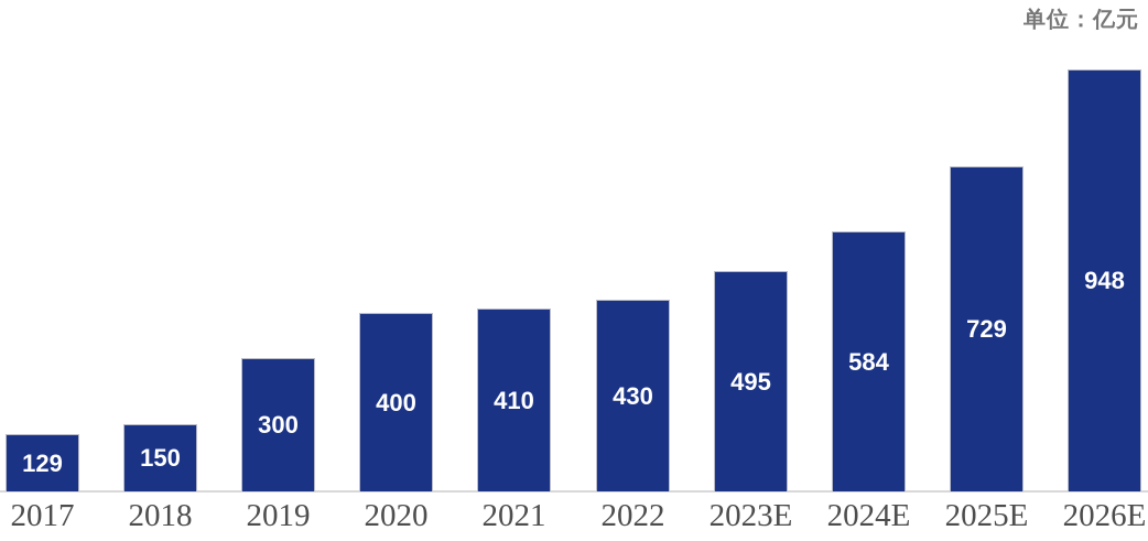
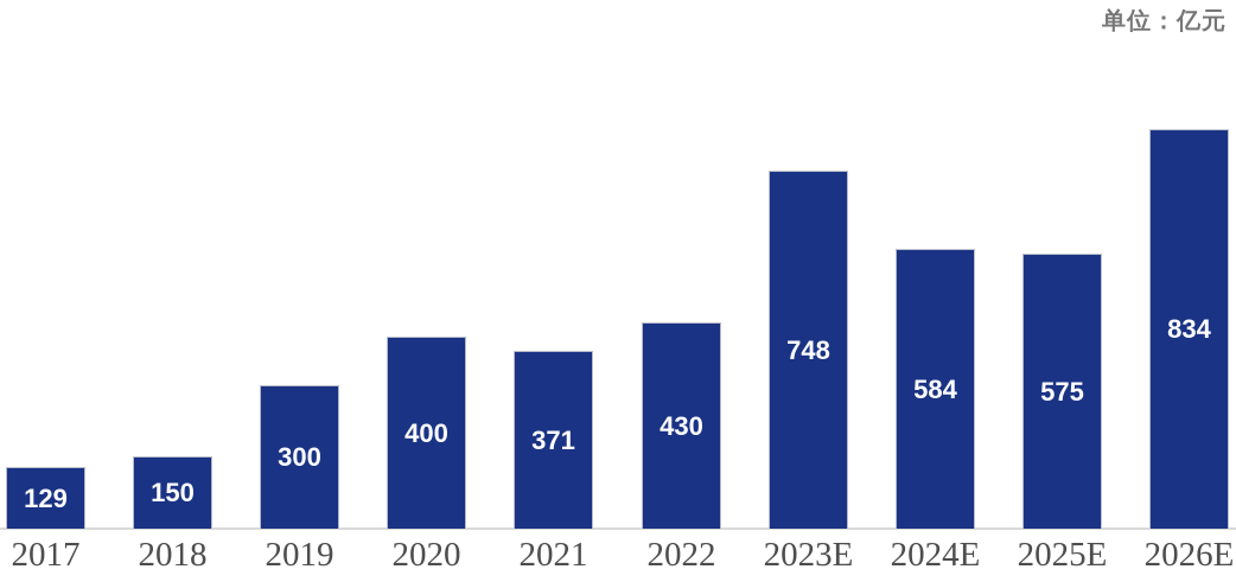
2021: 410 -> 371
2023E: 495 -> 748
2025E: 729 -> 575
2026E: 948 -> 834
